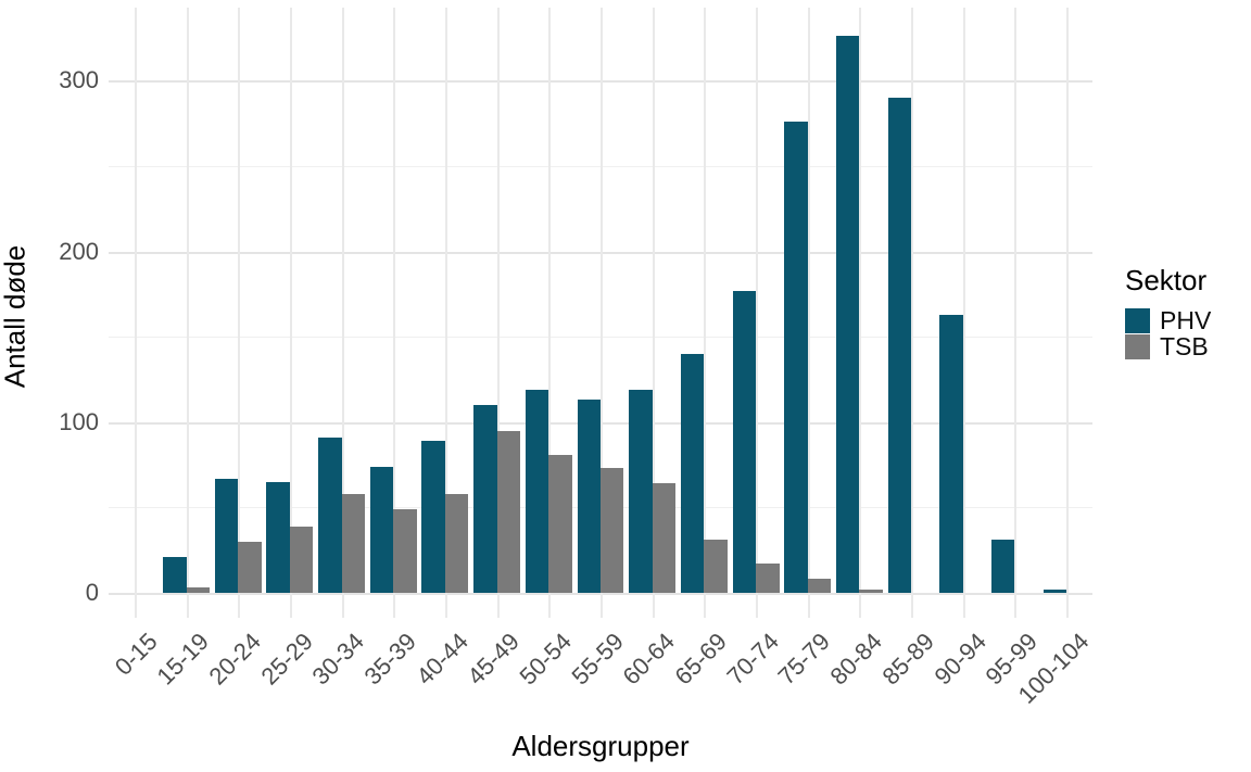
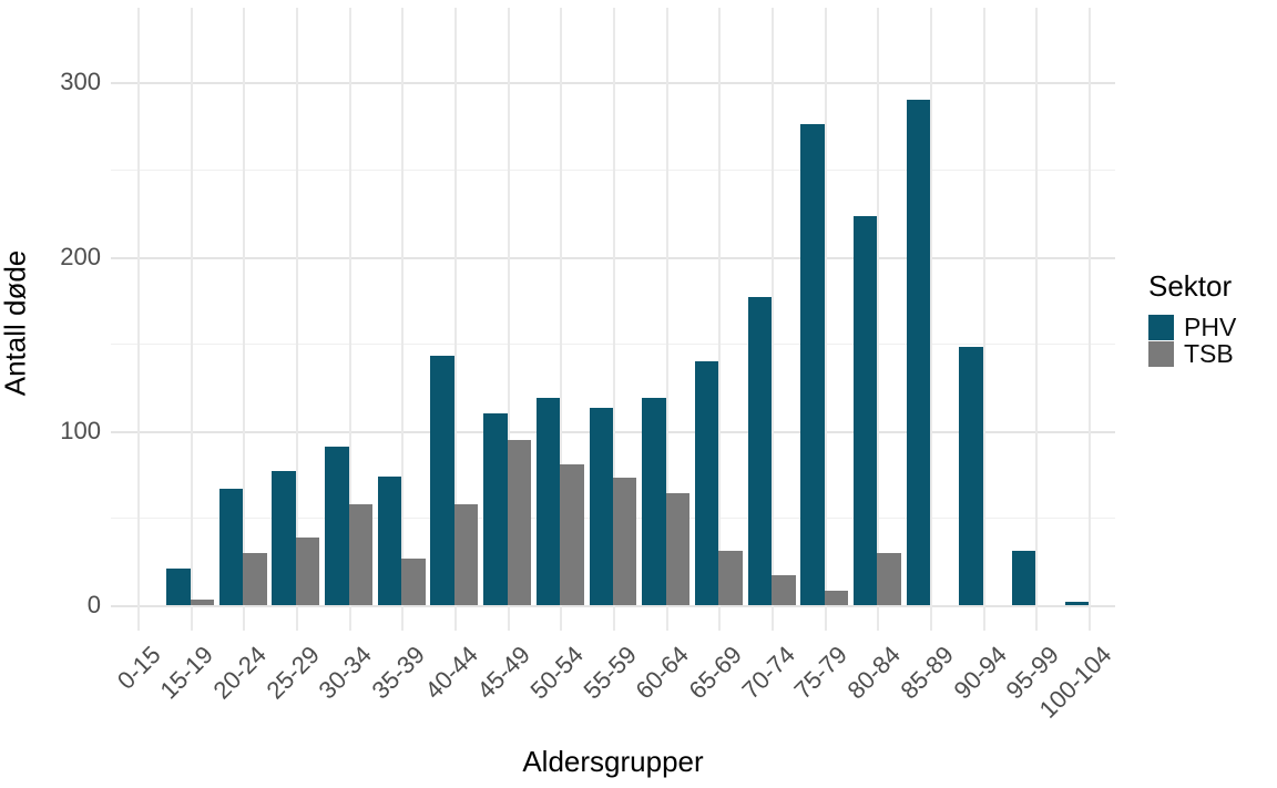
PHV/25-29: 65 -> 77
TSB/35-39: 49 -> 27
PHV/40-44: 89 -> 143
PHV/80-84: 326 -> 223
TSB/80-84: 2 -> 30
PHV/90-94: 163 -> 148
